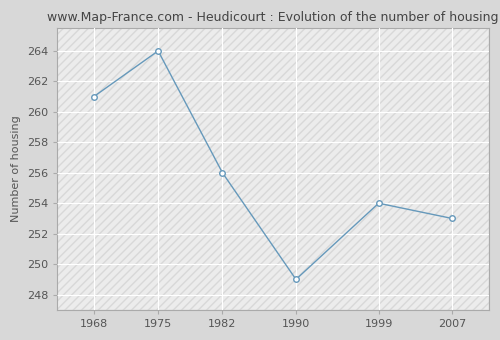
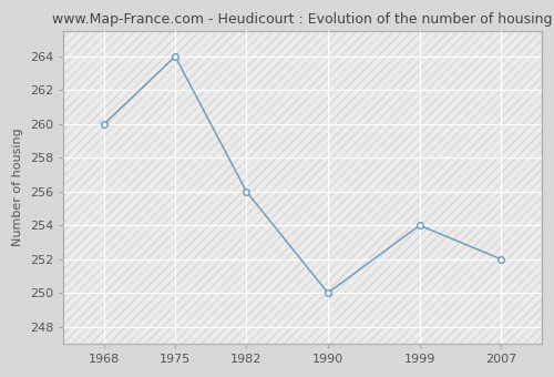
1968: 261 -> 260
1990: 249 -> 250
2007: 253 -> 252
